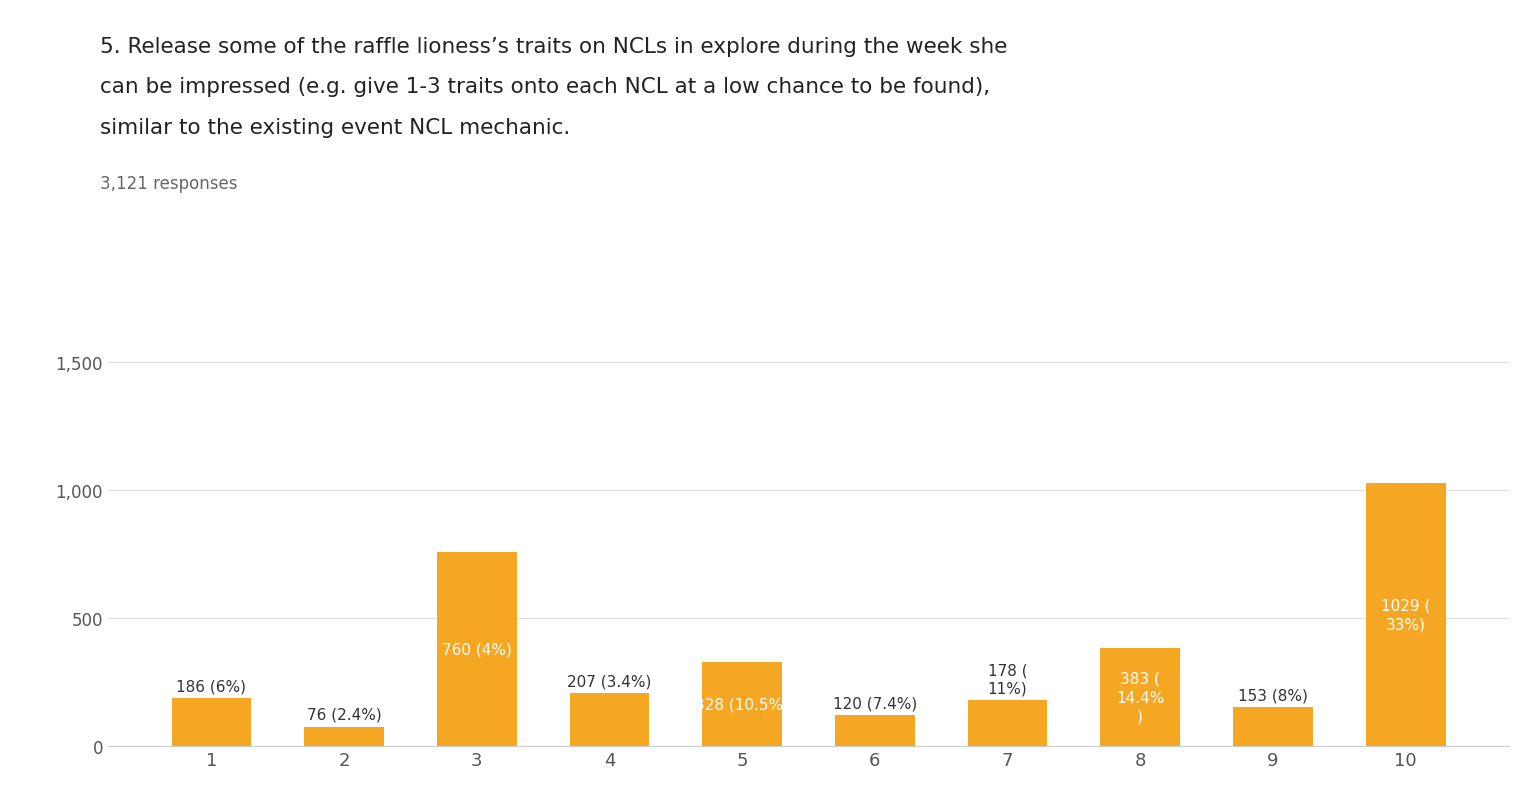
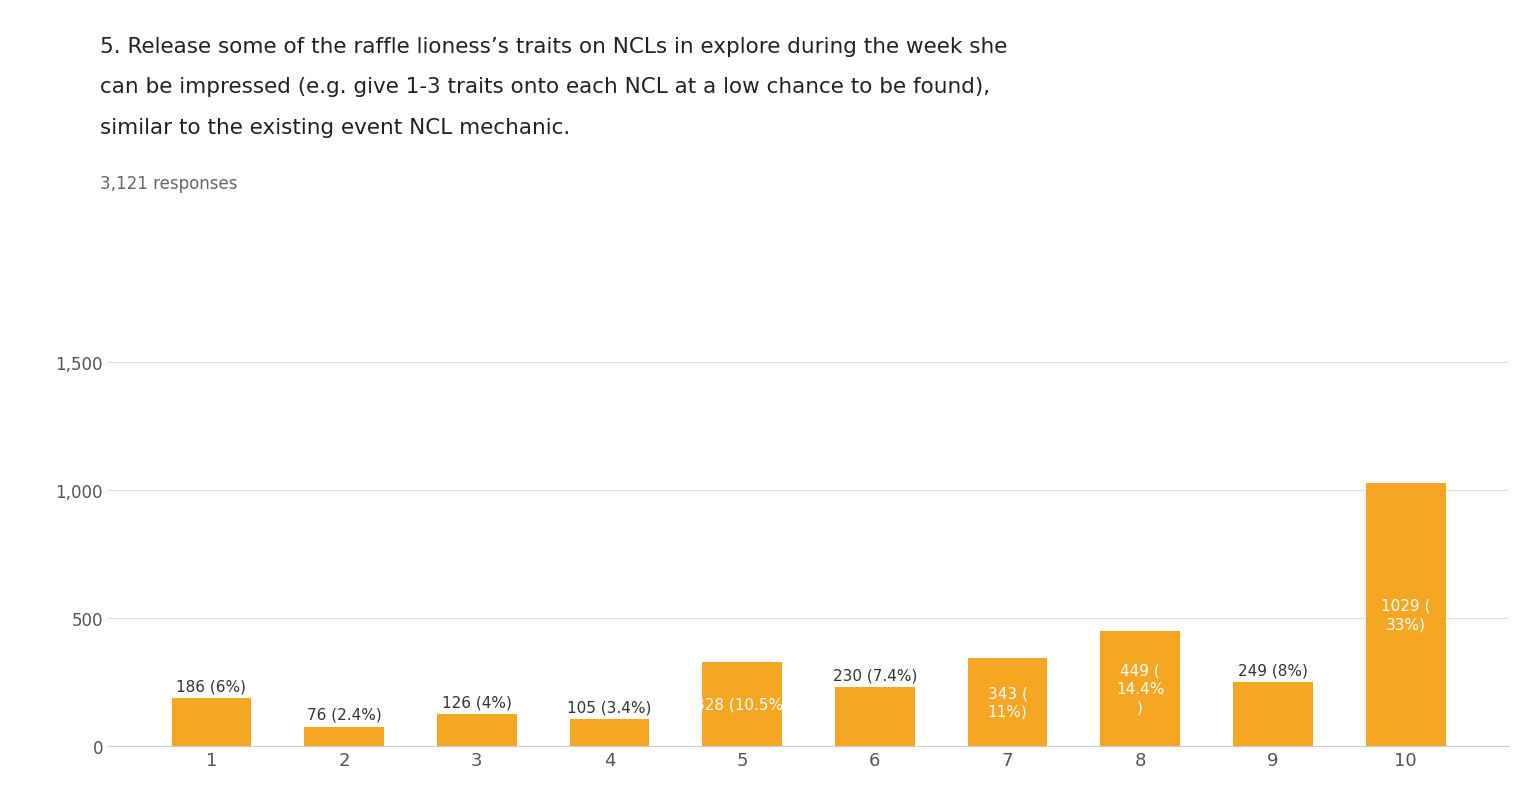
3: 760 -> 126
4: 207 -> 105
6: 120 -> 230
7: 178 -> 343
8: 383 -> 449
9: 153 -> 249
